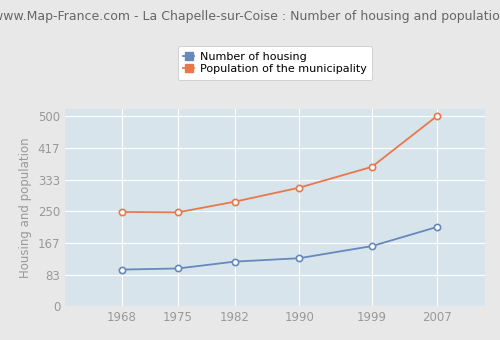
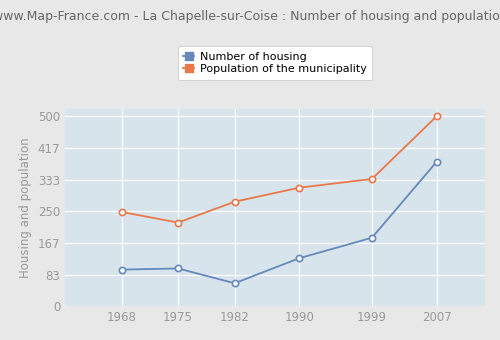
Population of the municipality/1975: 247 -> 220
Number of housing/1982: 117 -> 60
Number of housing/1999: 158 -> 180
Population of the municipality/1999: 367 -> 335
Number of housing/2007: 208 -> 380
